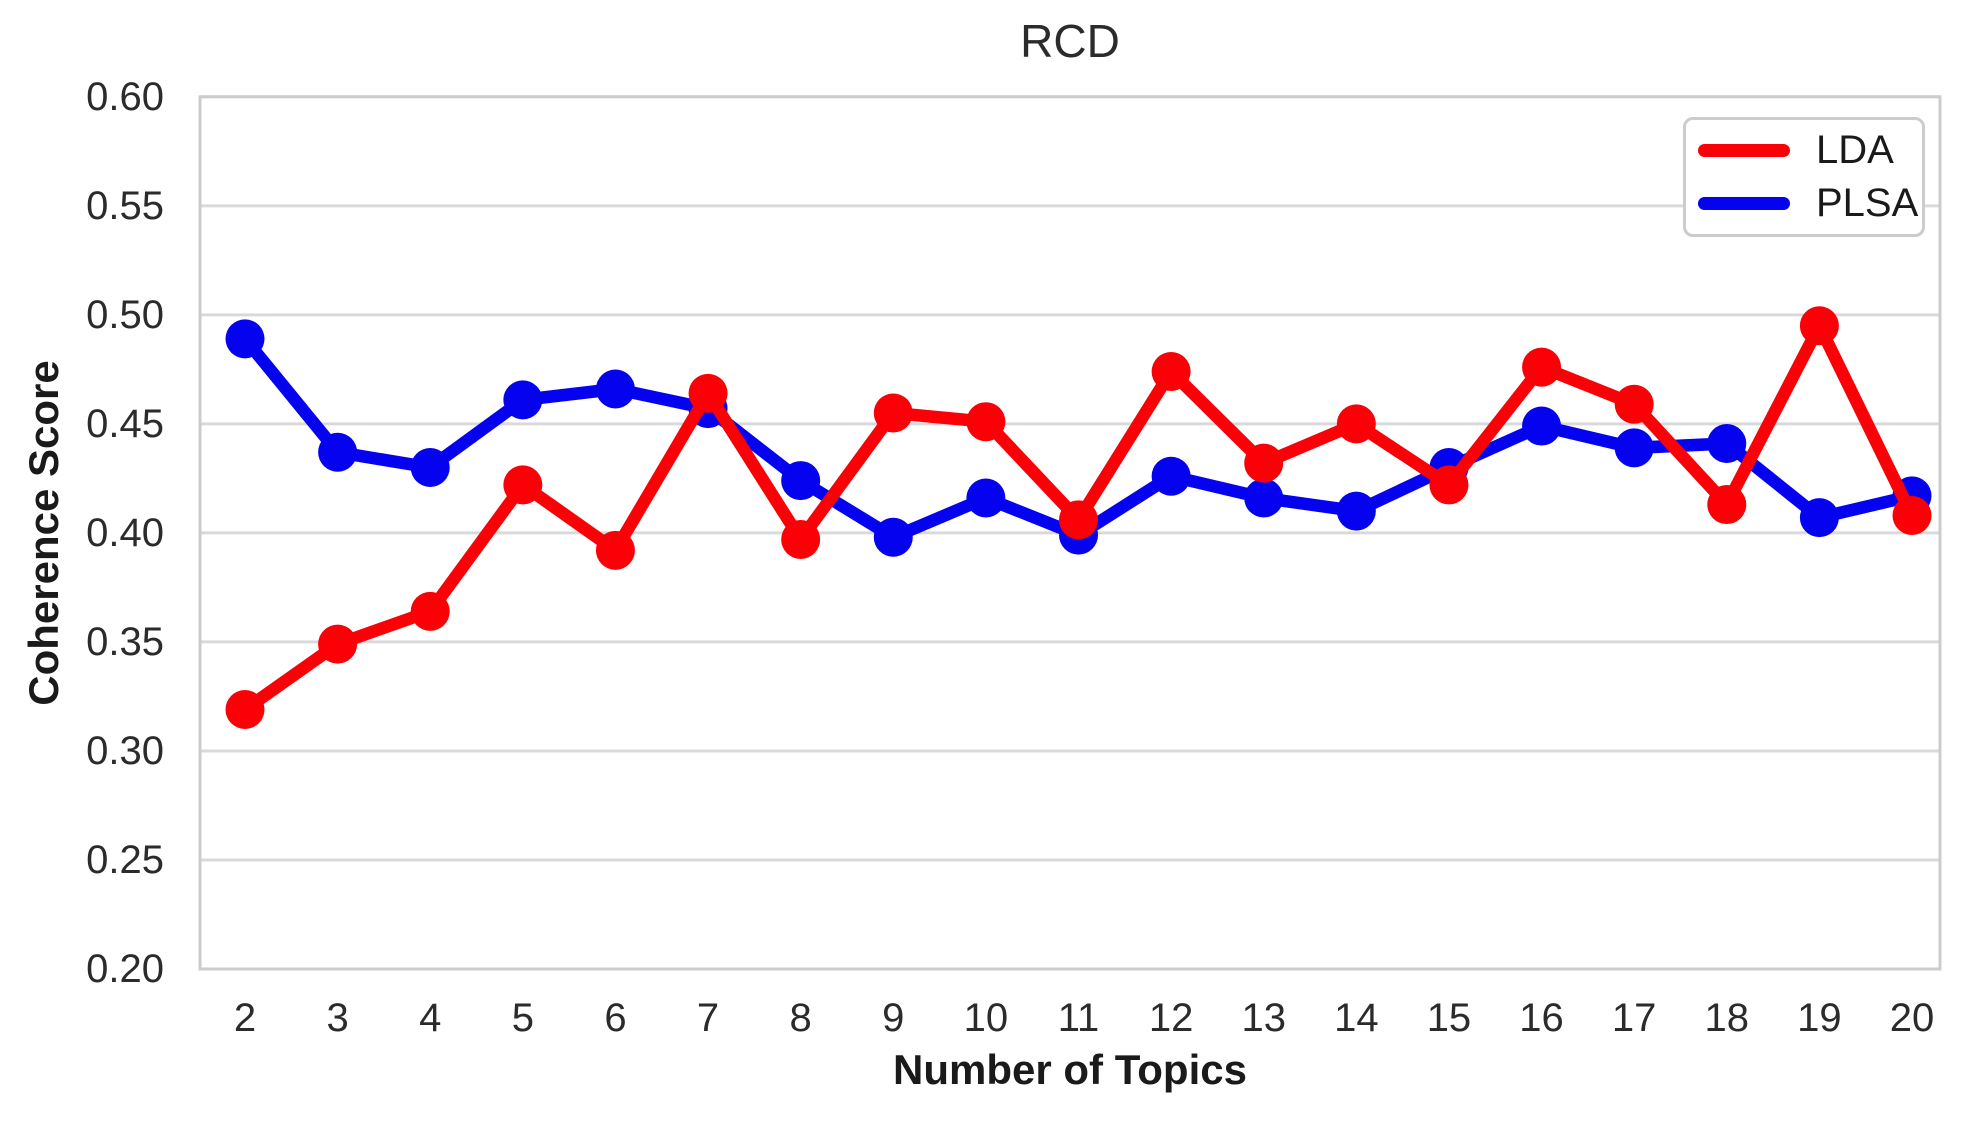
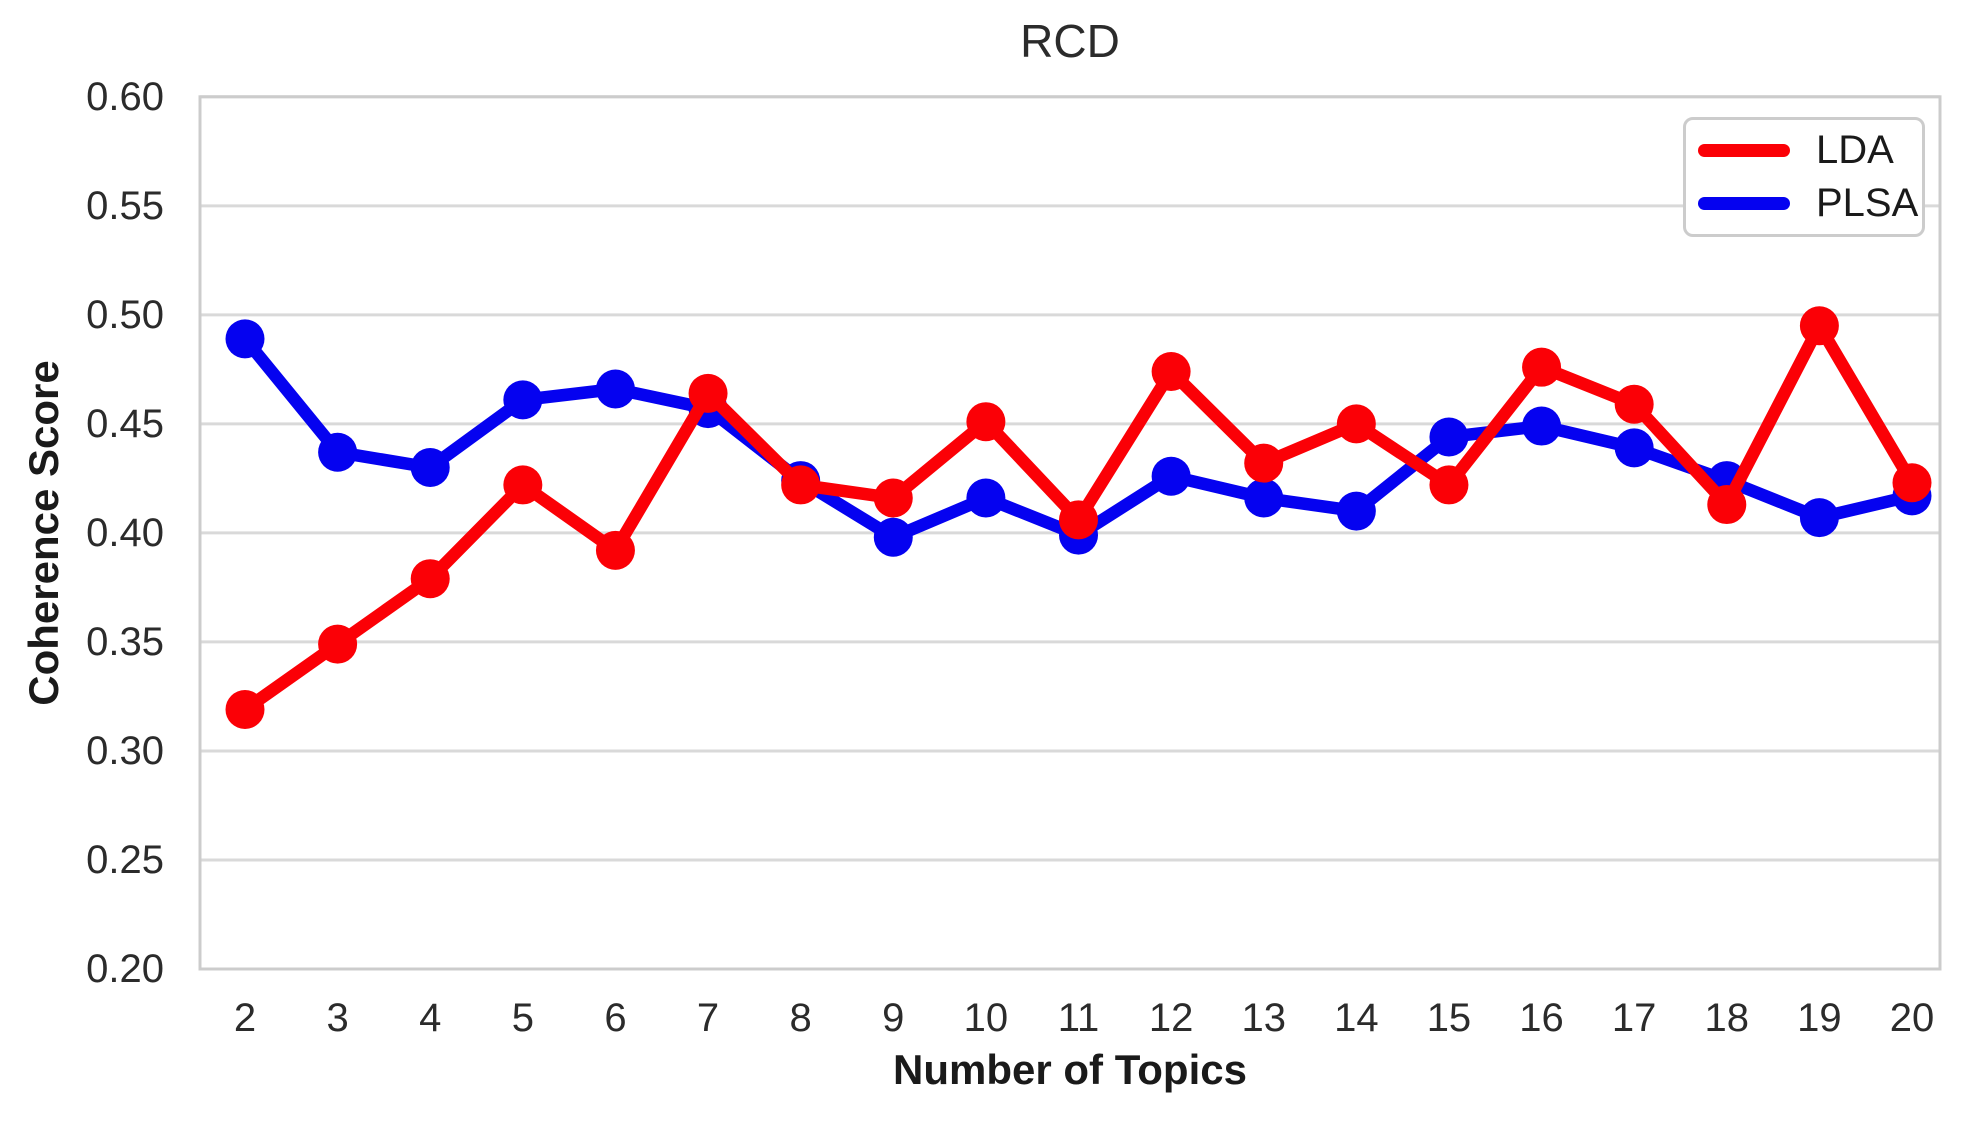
LDA/4: 0.364 -> 0.379
LDA/8: 0.397 -> 0.422
LDA/9: 0.455 -> 0.416
PLSA/15: 0.430 -> 0.444
PLSA/18: 0.441 -> 0.424
LDA/20: 0.408 -> 0.423
